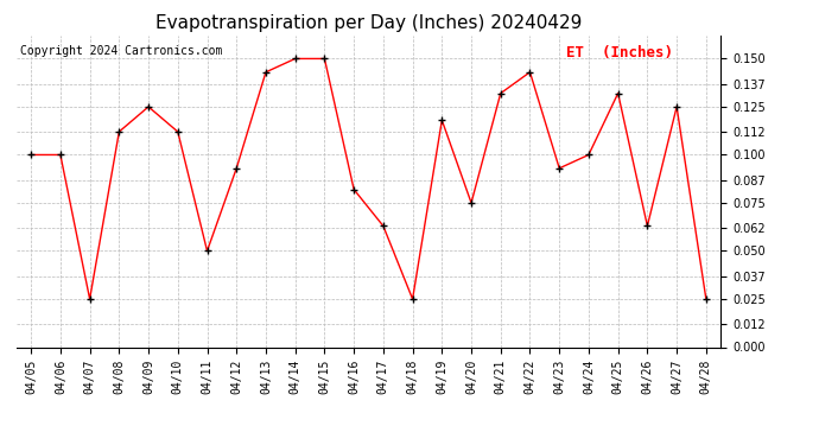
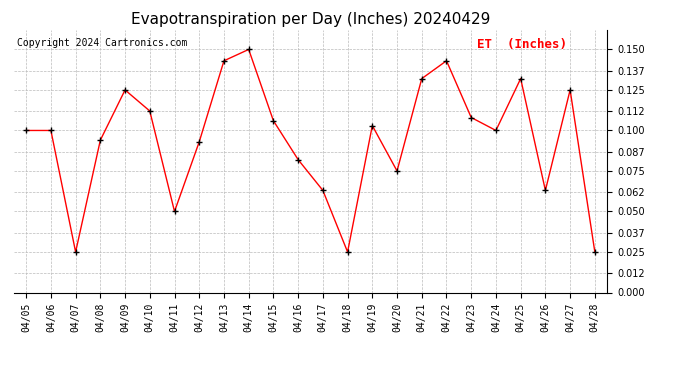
04/08: 0.112 -> 0.094
04/15: 0.150 -> 0.106
04/19: 0.118 -> 0.103
04/23: 0.093 -> 0.108
